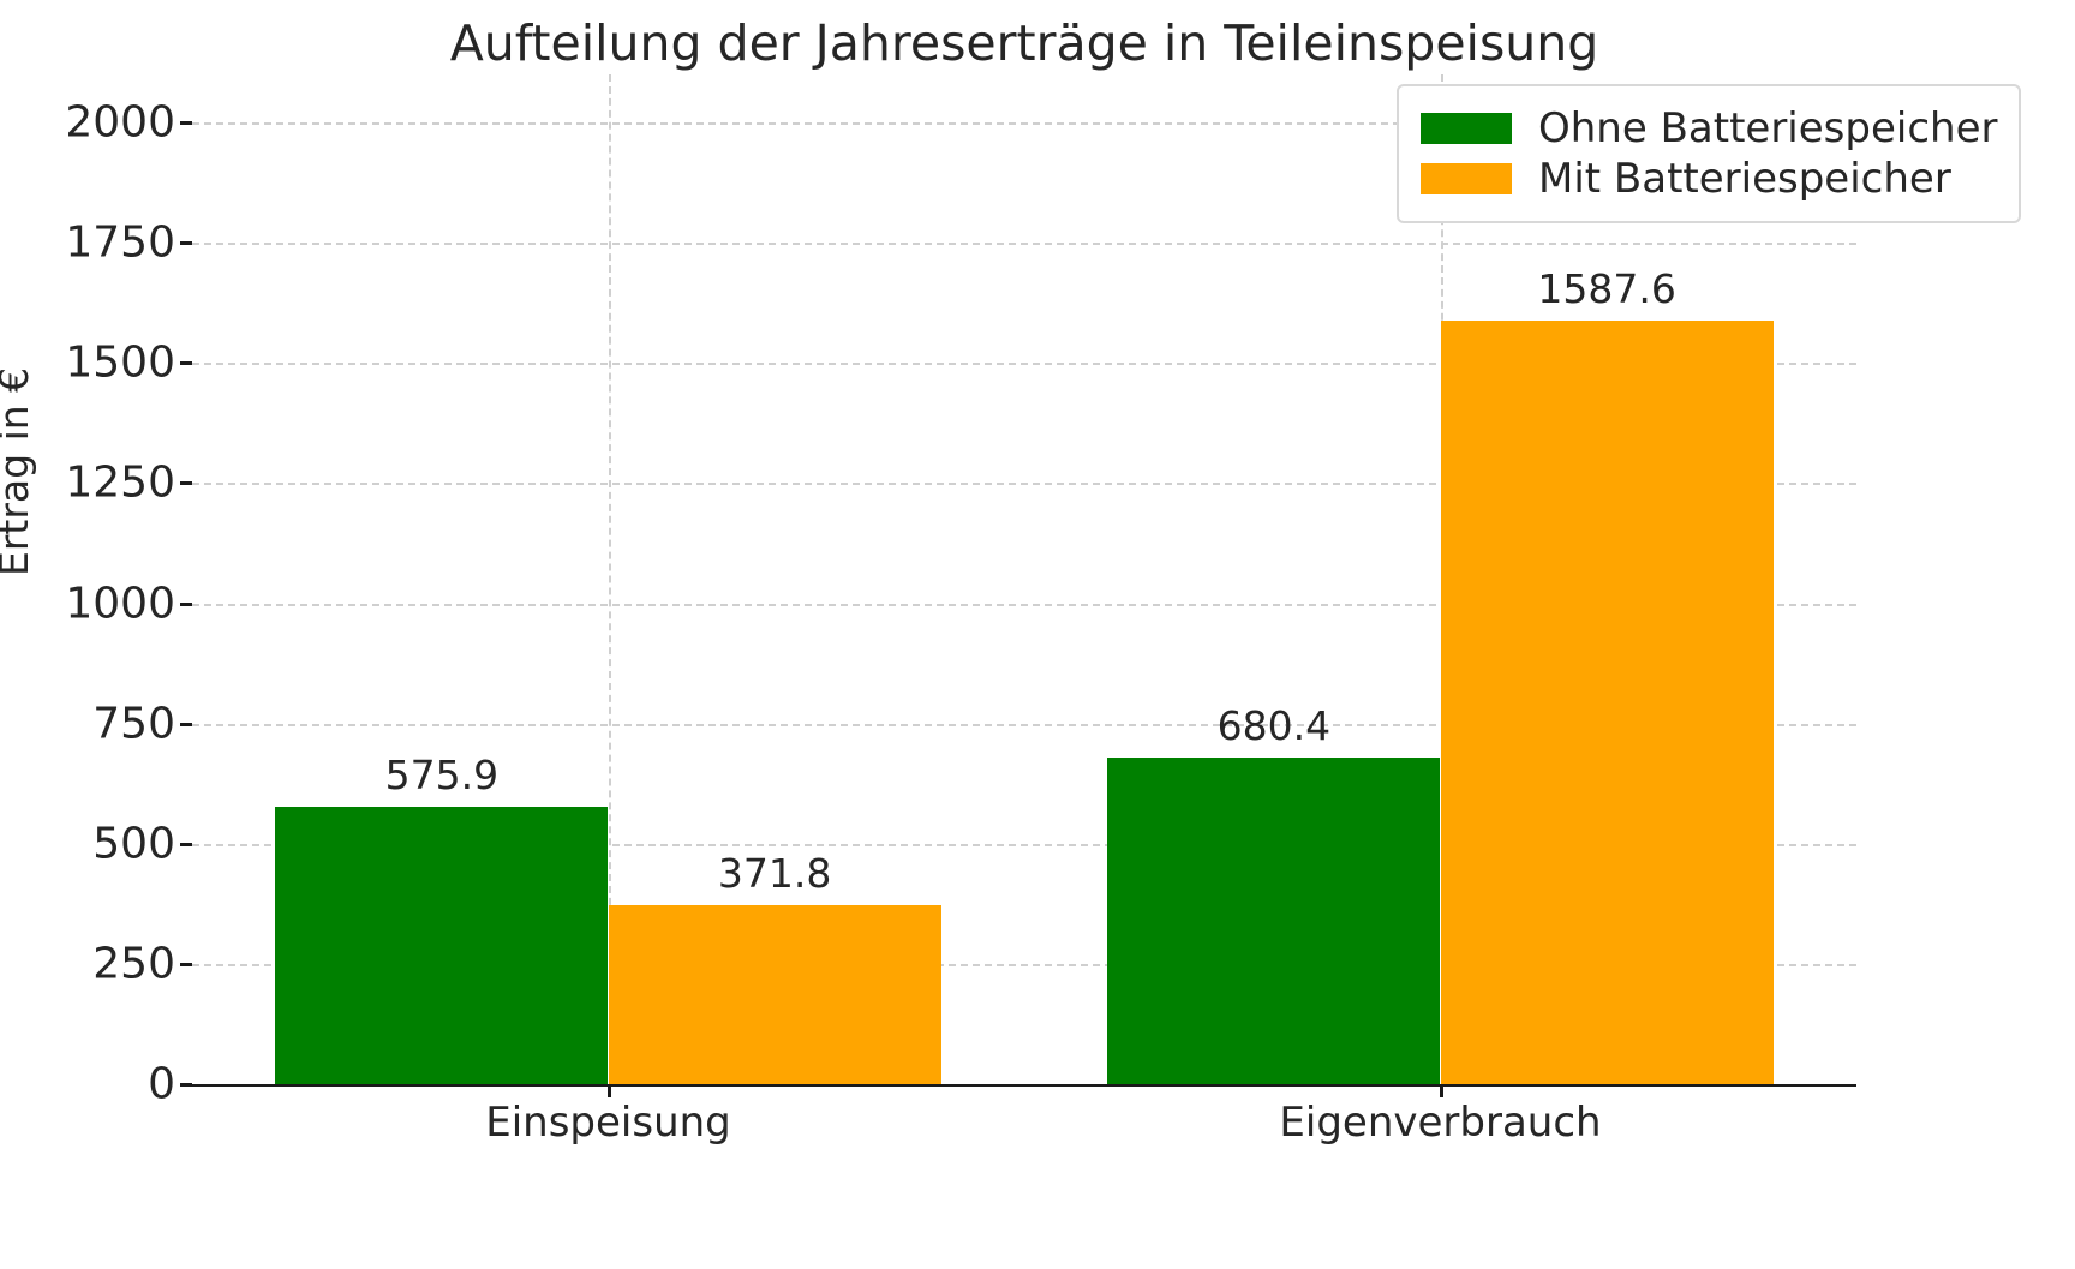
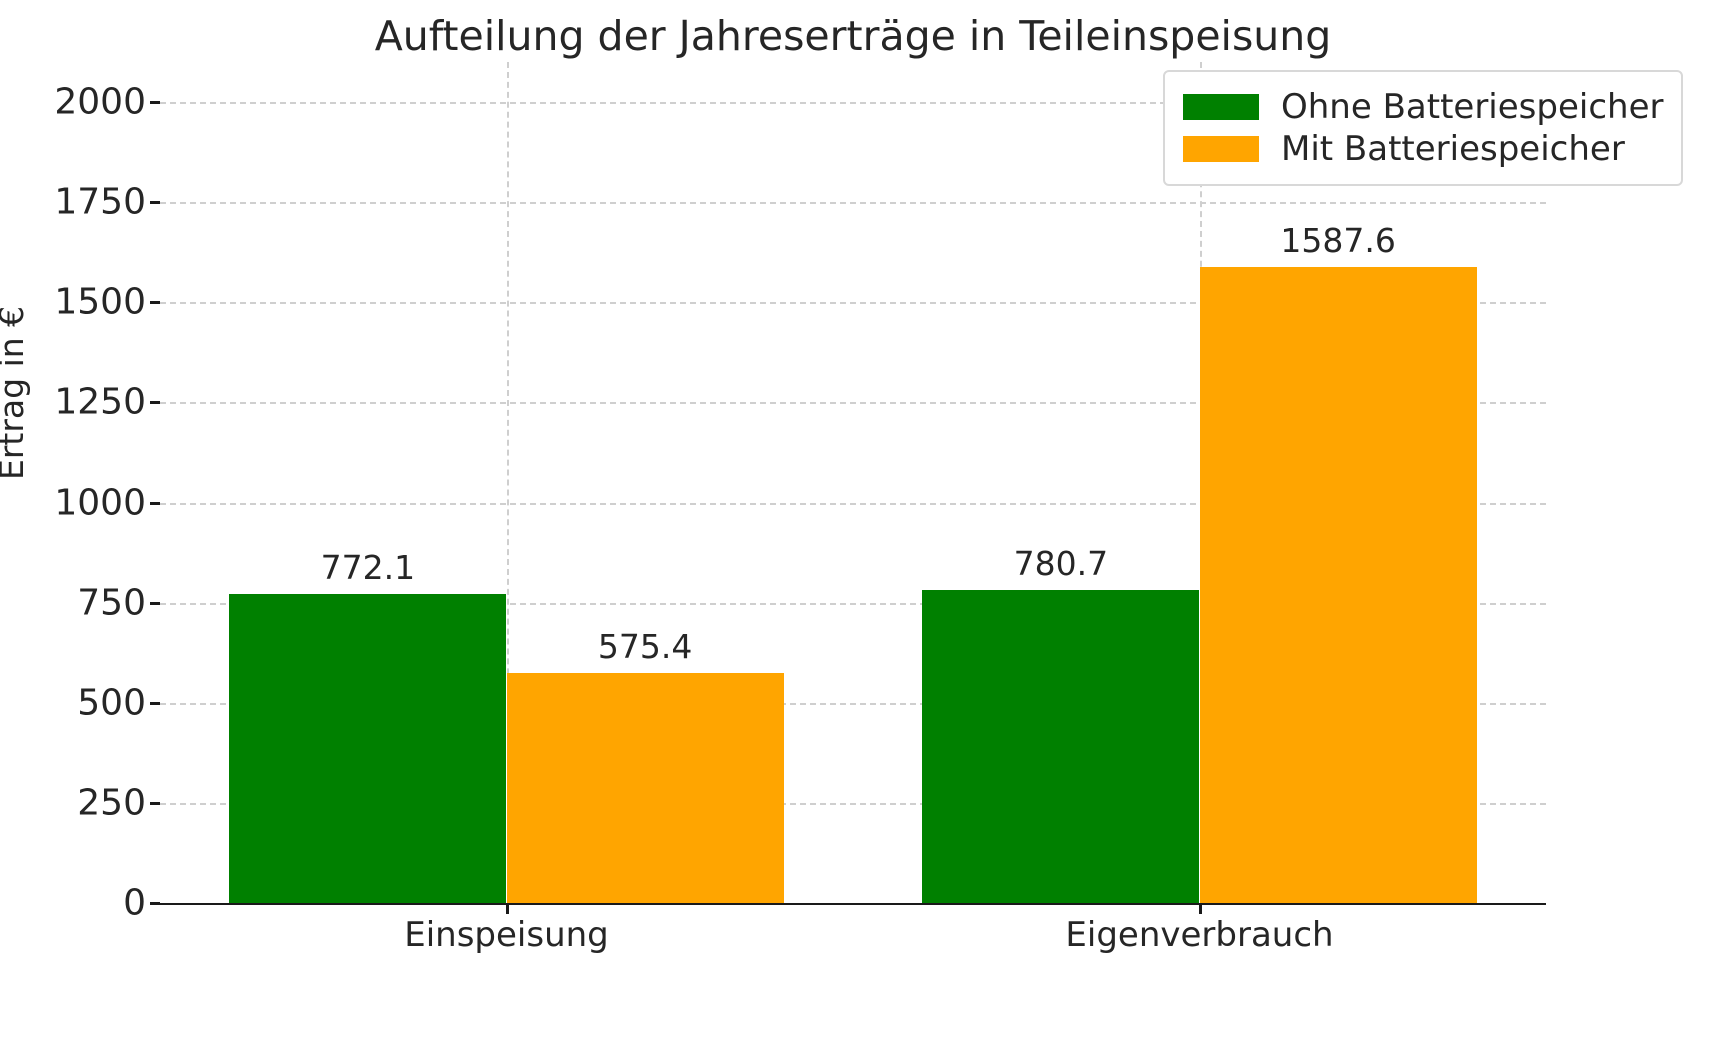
Ohne Batteriespeicher/Einspeisung: 575.9 -> 772.1
Mit Batteriespeicher/Einspeisung: 371.8 -> 575.4
Ohne Batteriespeicher/Eigenverbrauch: 680.4 -> 780.7
